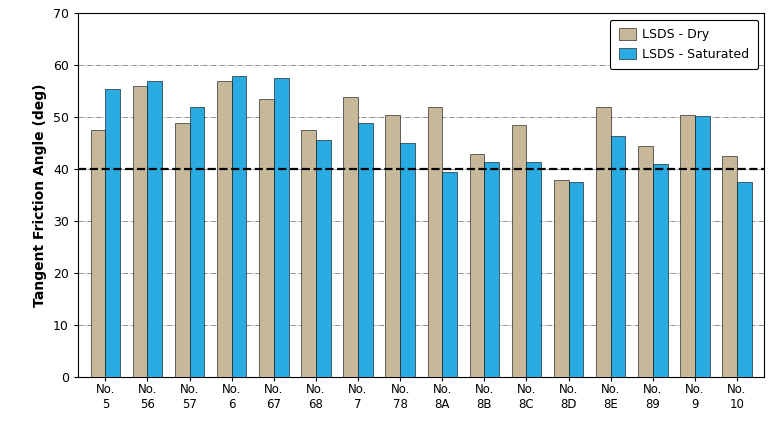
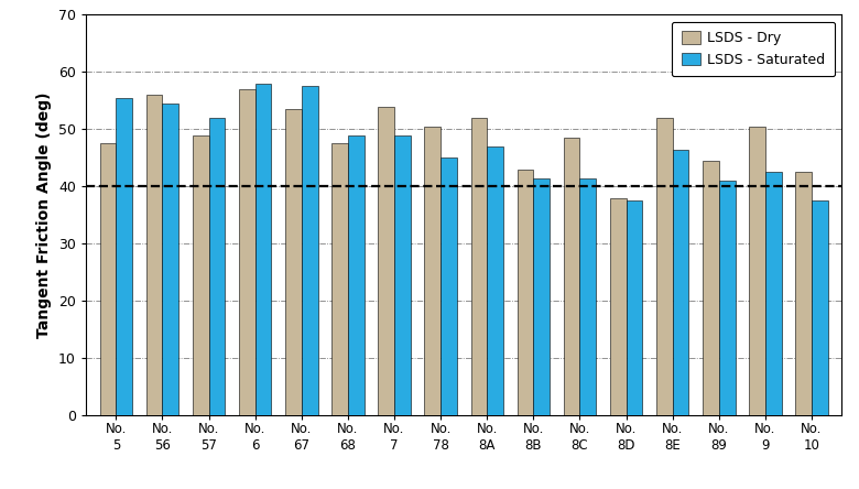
LSDS - Saturated/No. 56: 57.0 -> 54.5
LSDS - Saturated/No. 68: 45.6 -> 49.0
LSDS - Saturated/No. 8A: 39.4 -> 47.0
LSDS - Saturated/No. 9: 50.2 -> 42.5
